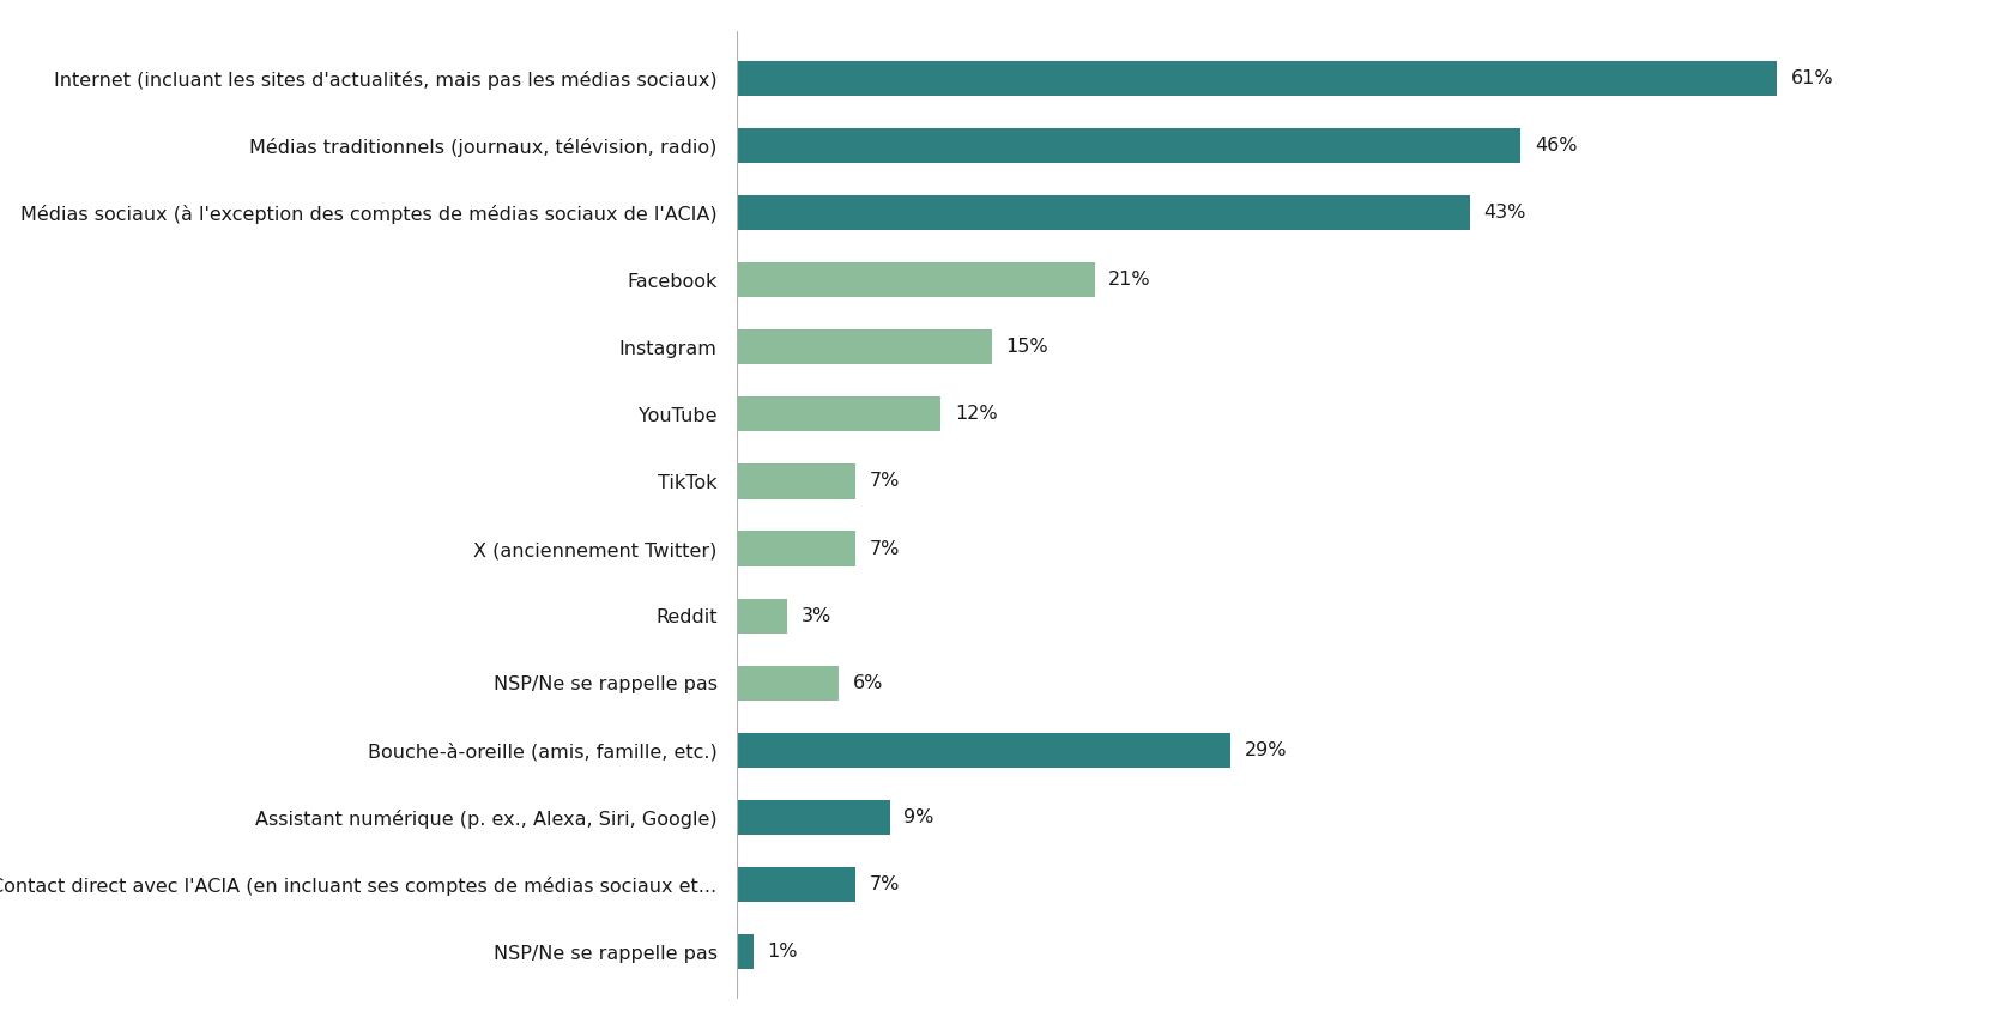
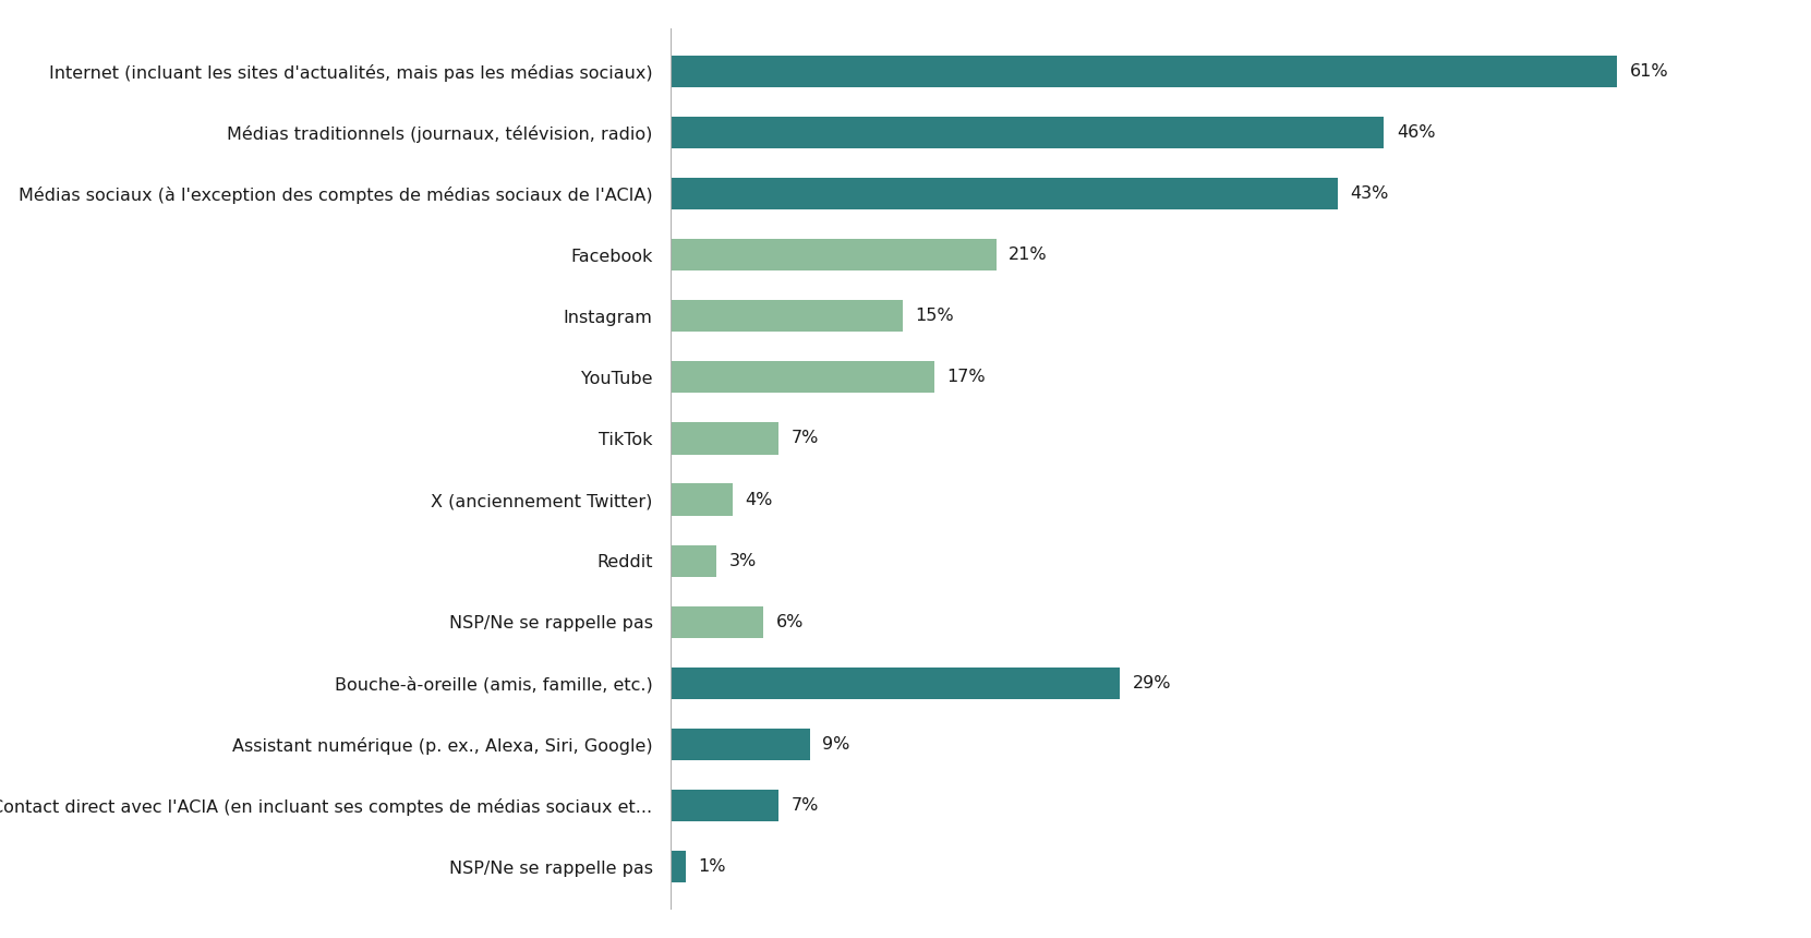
YouTube: 12% -> 17%
X (anciennement Twitter): 7% -> 4%
